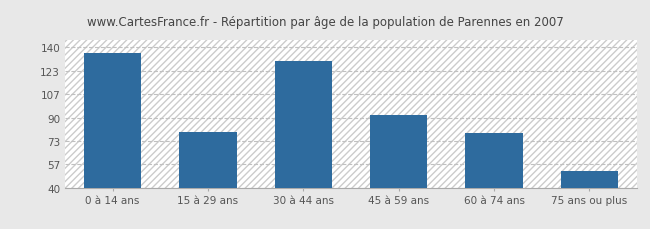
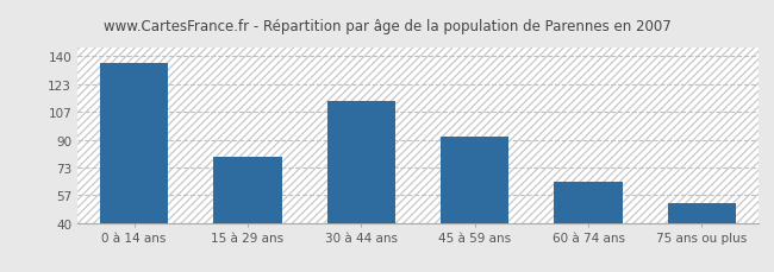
30 à 44 ans: 130 -> 113
60 à 74 ans: 79 -> 65
